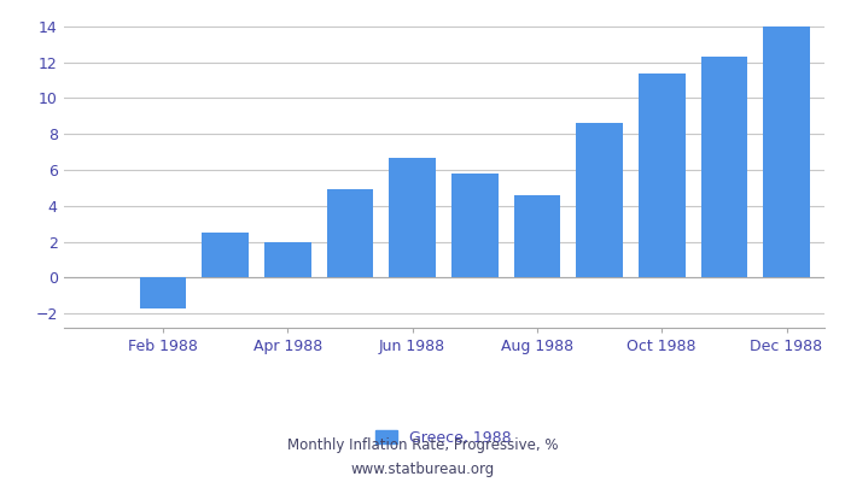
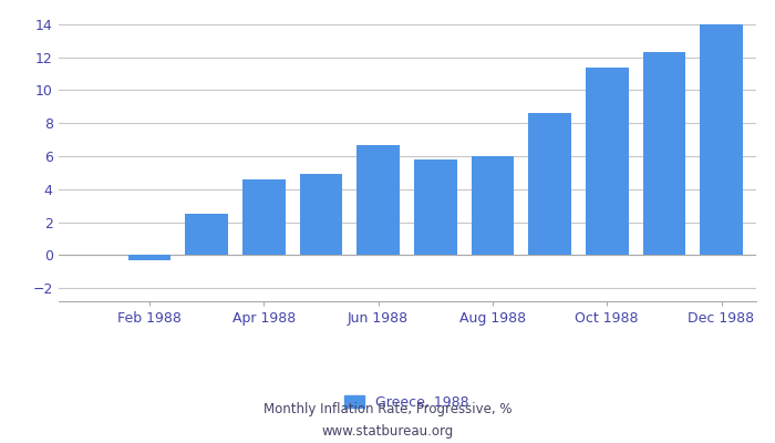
Feb 1988: -1.7 -> -0.3
Apr 1988: 2.0 -> 4.6
Aug 1988: 4.6 -> 6.0
